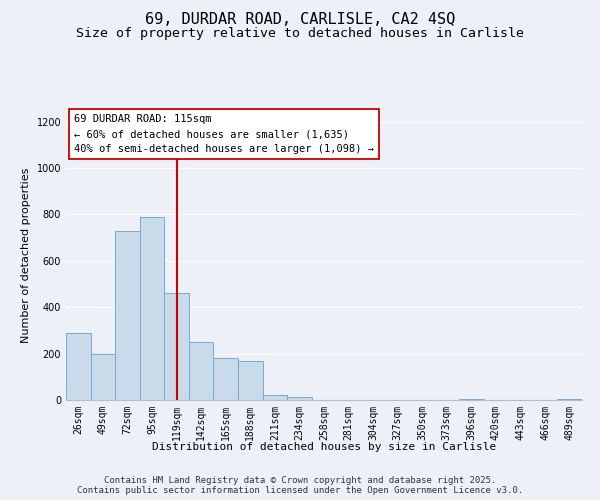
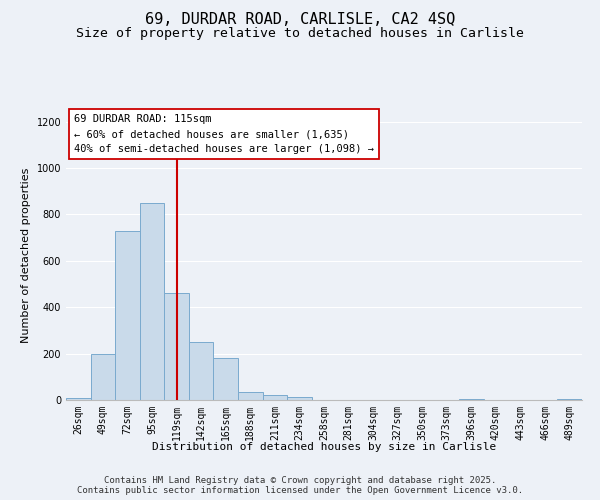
26sqm: 290 -> 10
95sqm: 790 -> 850
188sqm: 170 -> 35
